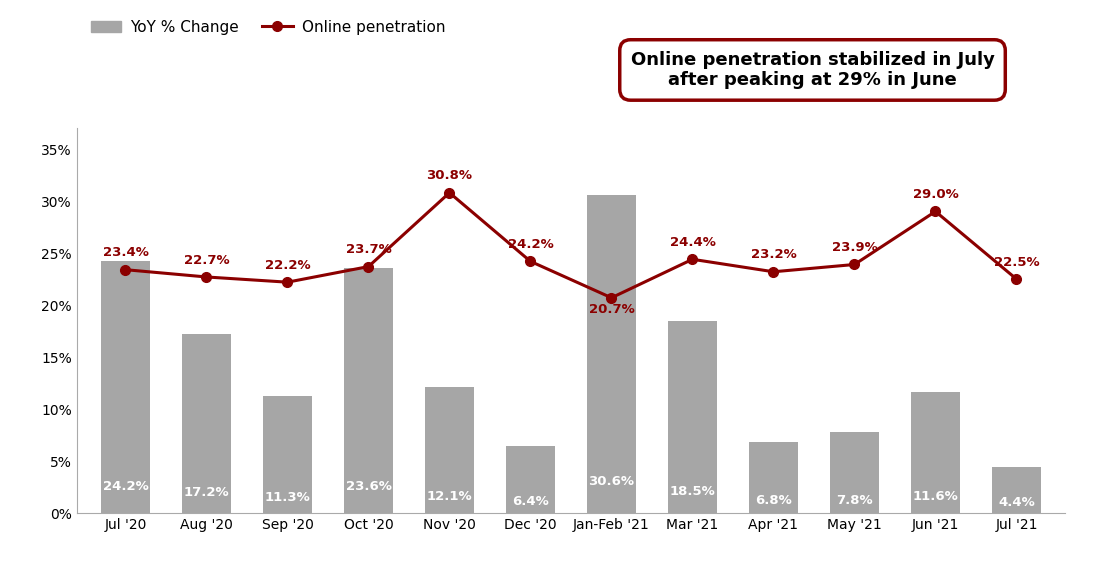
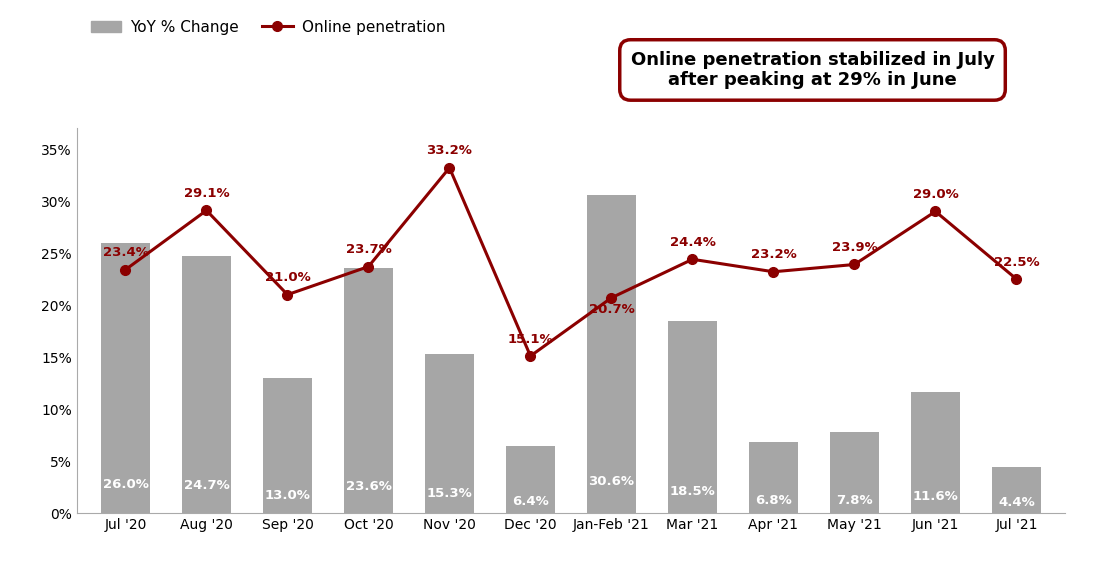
YoY % Change/Jul '20: 24.2% -> 26.0%
YoY % Change/Aug '20: 17.2% -> 24.7%
Online penetration/Aug '20: 22.7% -> 29.1%
YoY % Change/Sep '20: 11.3% -> 13.0%
Online penetration/Sep '20: 22.2% -> 21.0%
YoY % Change/Nov '20: 12.1% -> 15.3%
Online penetration/Nov '20: 30.8% -> 33.2%
Online penetration/Dec '20: 24.2% -> 15.1%
